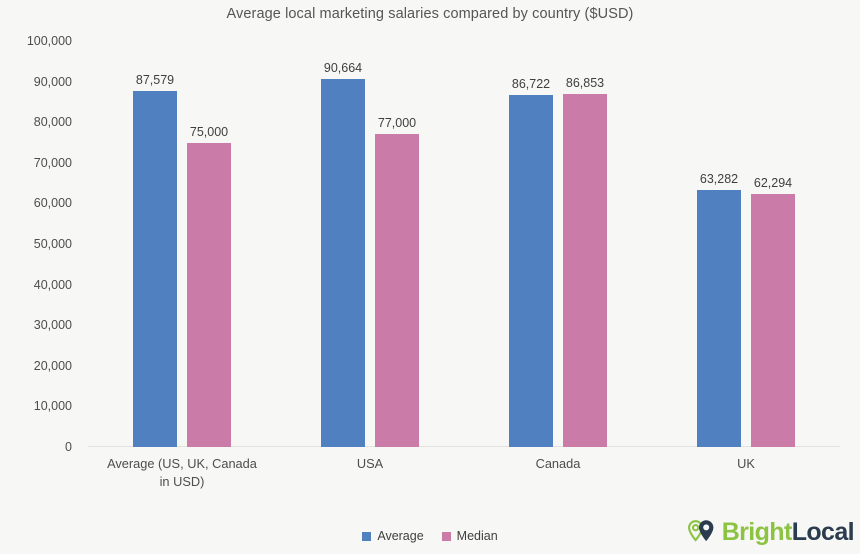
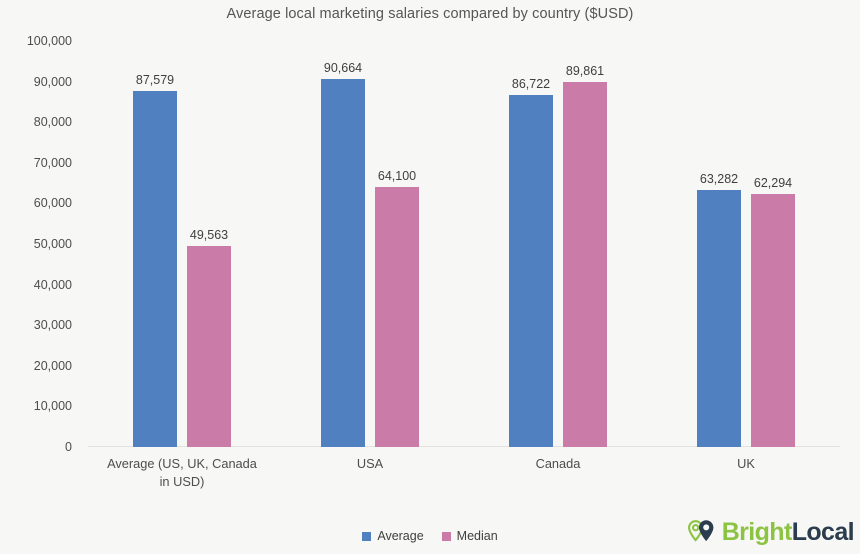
Median/Average (US, UK, Canada in USD): 75,000 -> 49,563
Median/USA: 77,000 -> 64,100
Median/Canada: 86,853 -> 89,861
